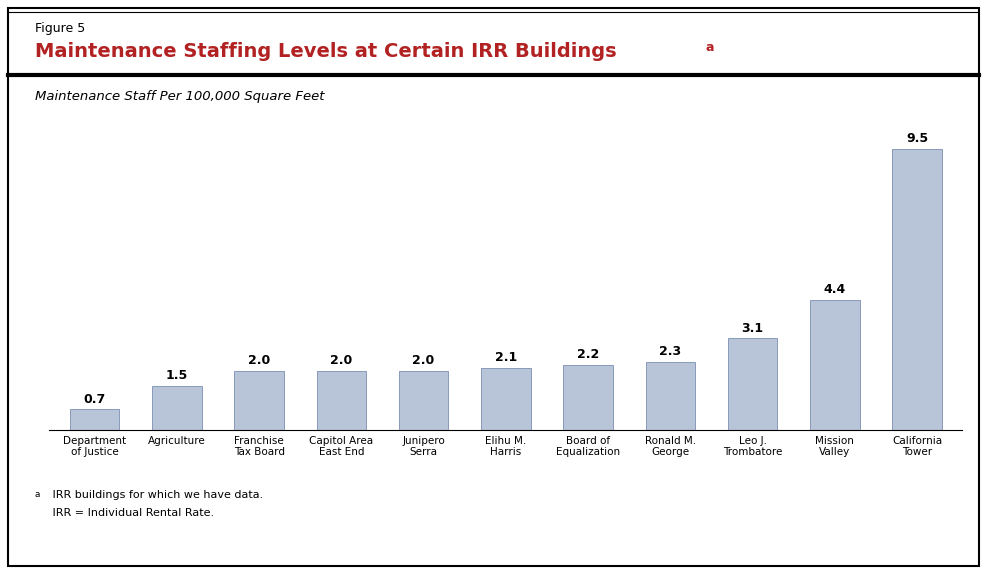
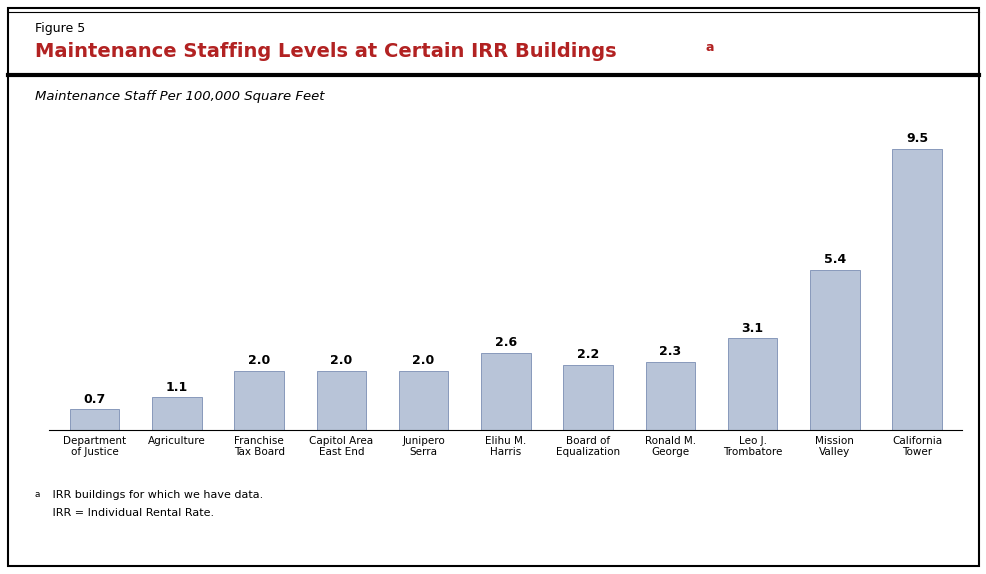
Agriculture: 1.5 -> 1.1
Elihu M. Harris: 2.1 -> 2.6
Mission Valley: 4.4 -> 5.4
